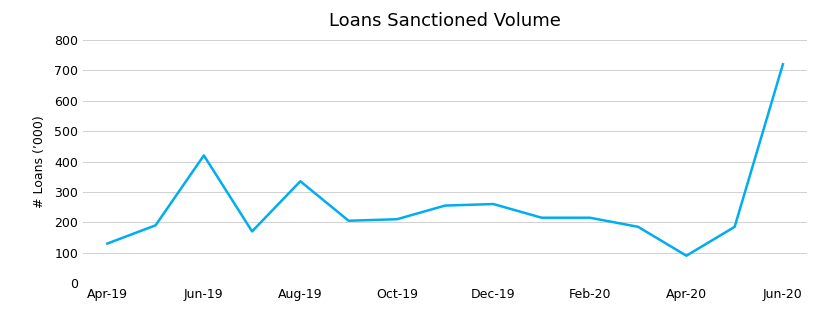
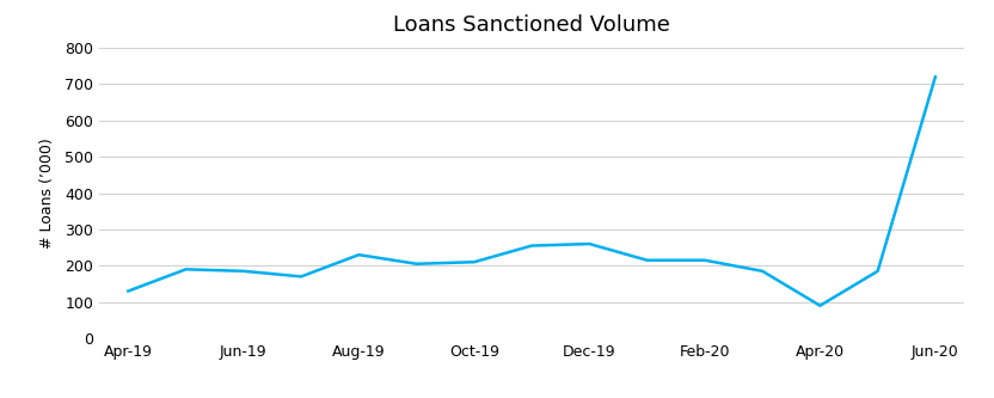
Jun-19: 420 -> 185
Aug-19: 335 -> 230
